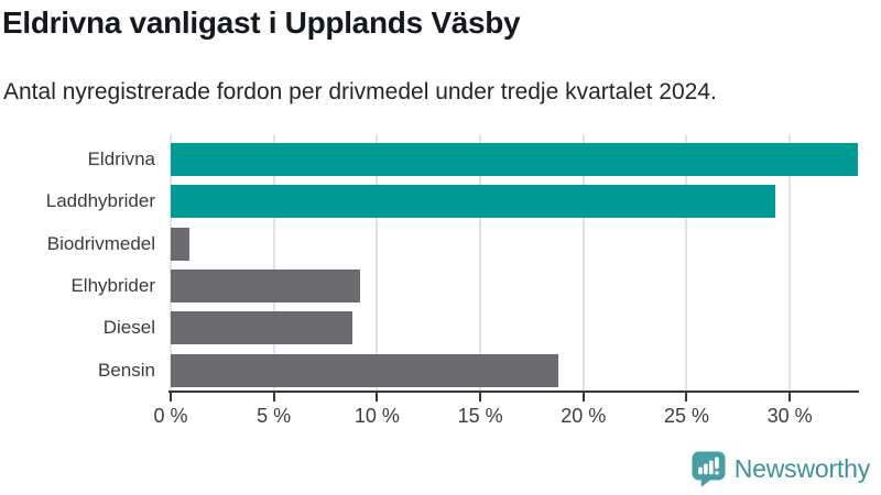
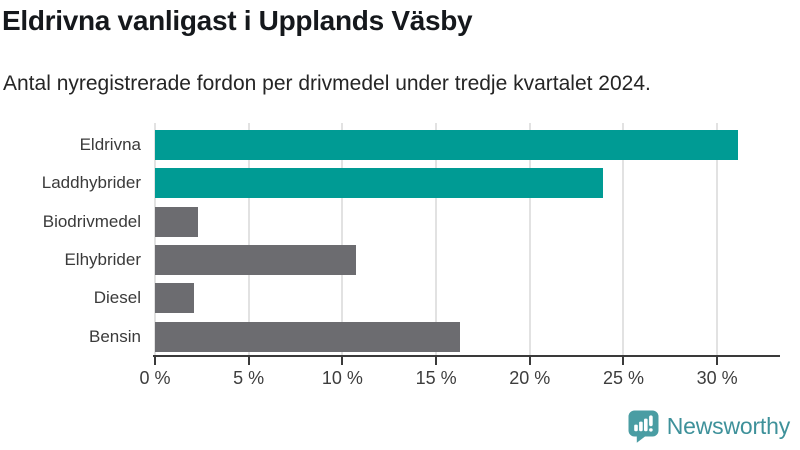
Eldrivna: 33.3% -> 31.1%
Laddhybrider: 29.3% -> 23.9%
Biodrivmedel: 0.9% -> 2.3%
Elhybrider: 9.2% -> 10.7%
Diesel: 8.8% -> 2.1%
Bensin: 18.8% -> 16.3%
